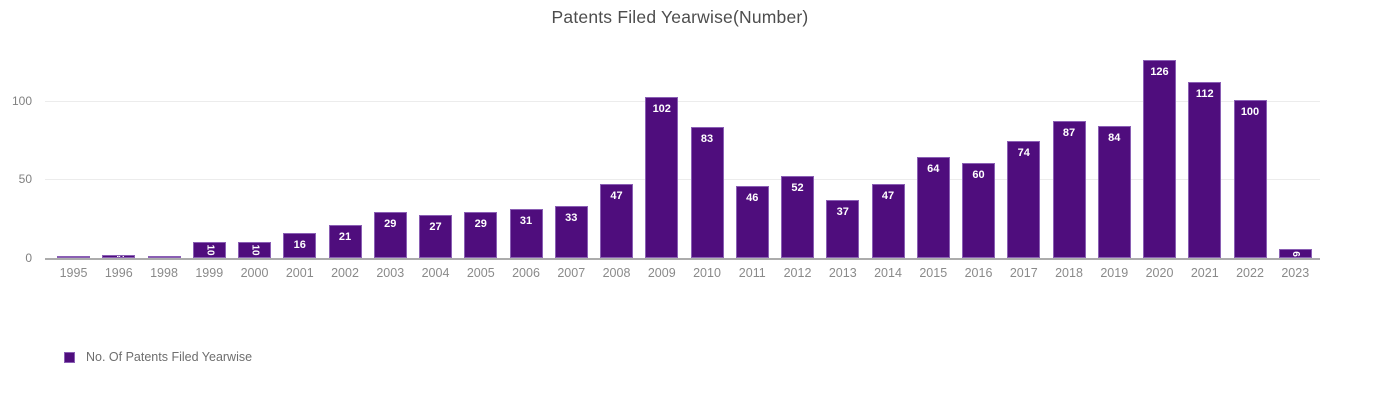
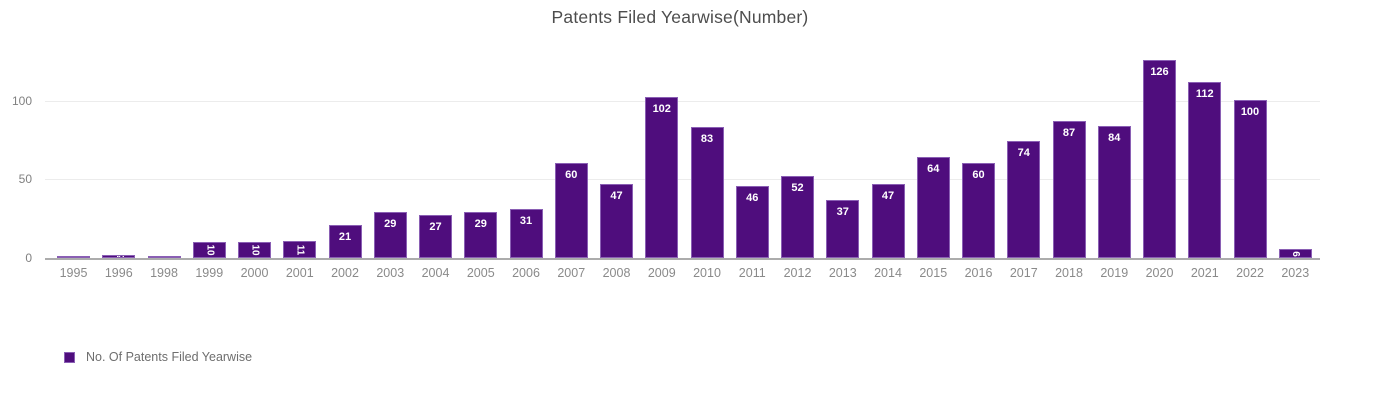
2001: 16 -> 11
2007: 33 -> 60
